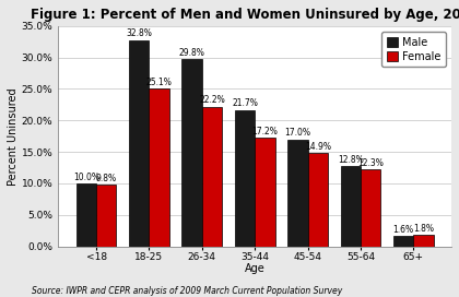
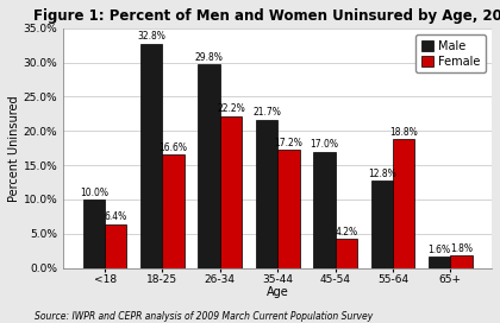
Female/<18: 9.8% -> 6.4%
Female/18-25: 25.1% -> 16.6%
Female/45-54: 14.9% -> 4.2%
Female/55-64: 12.3% -> 18.8%
